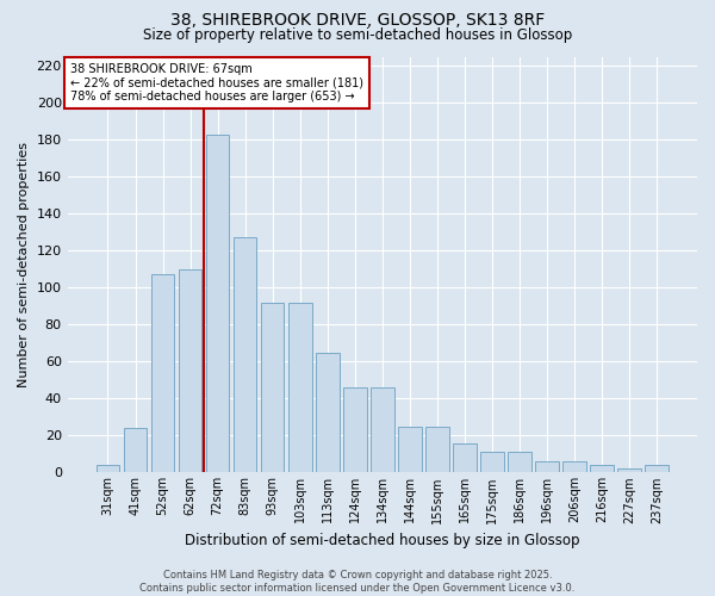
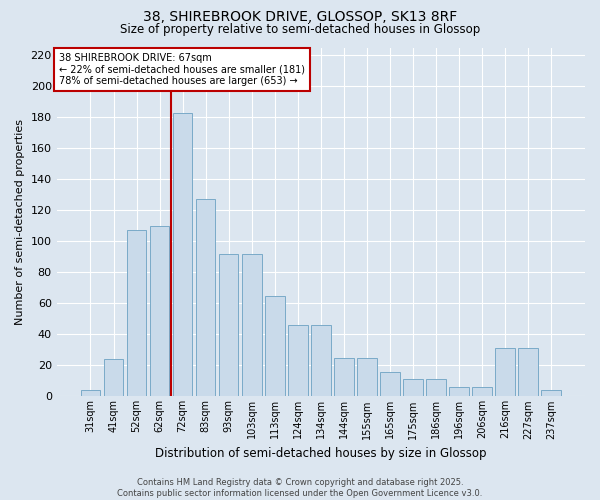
216sqm: 4 -> 31
227sqm: 2 -> 31
